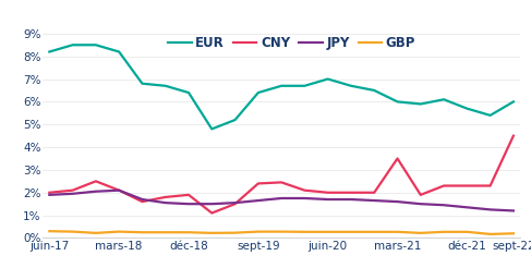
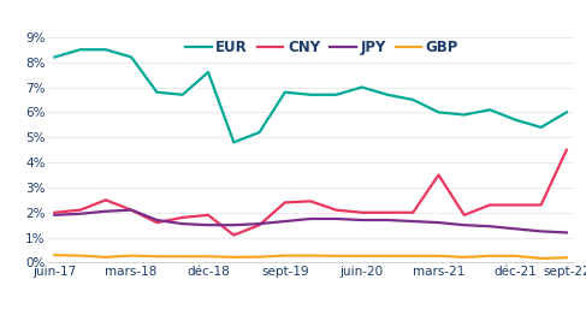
EUR/déc-18: 6.4% -> 7.6%
EUR/sept-19: 6.4% -> 6.8%
